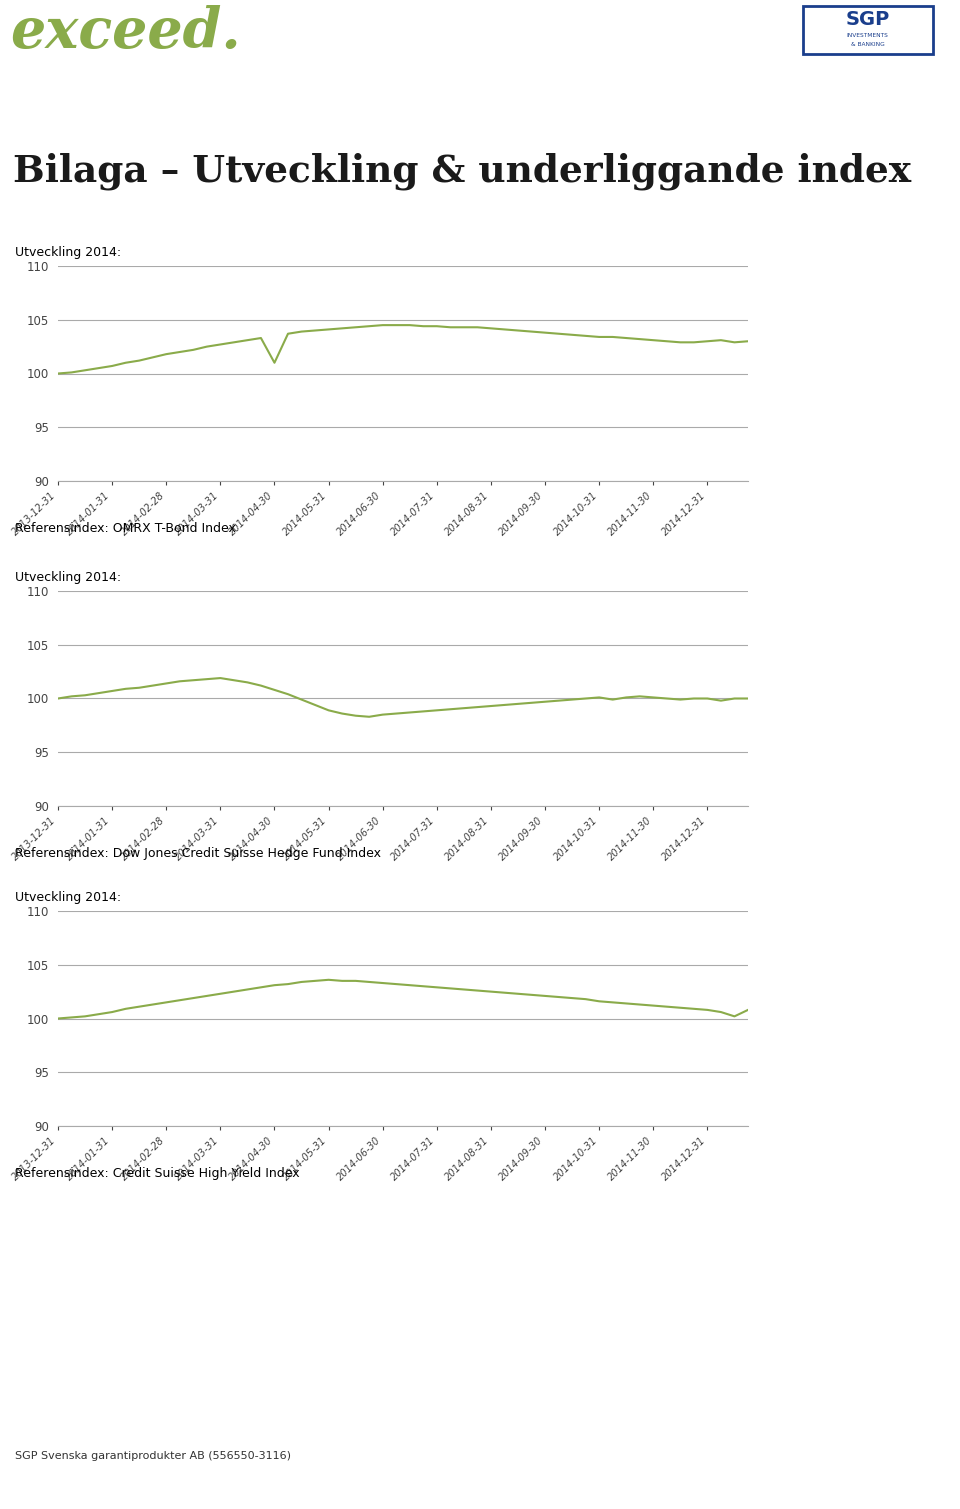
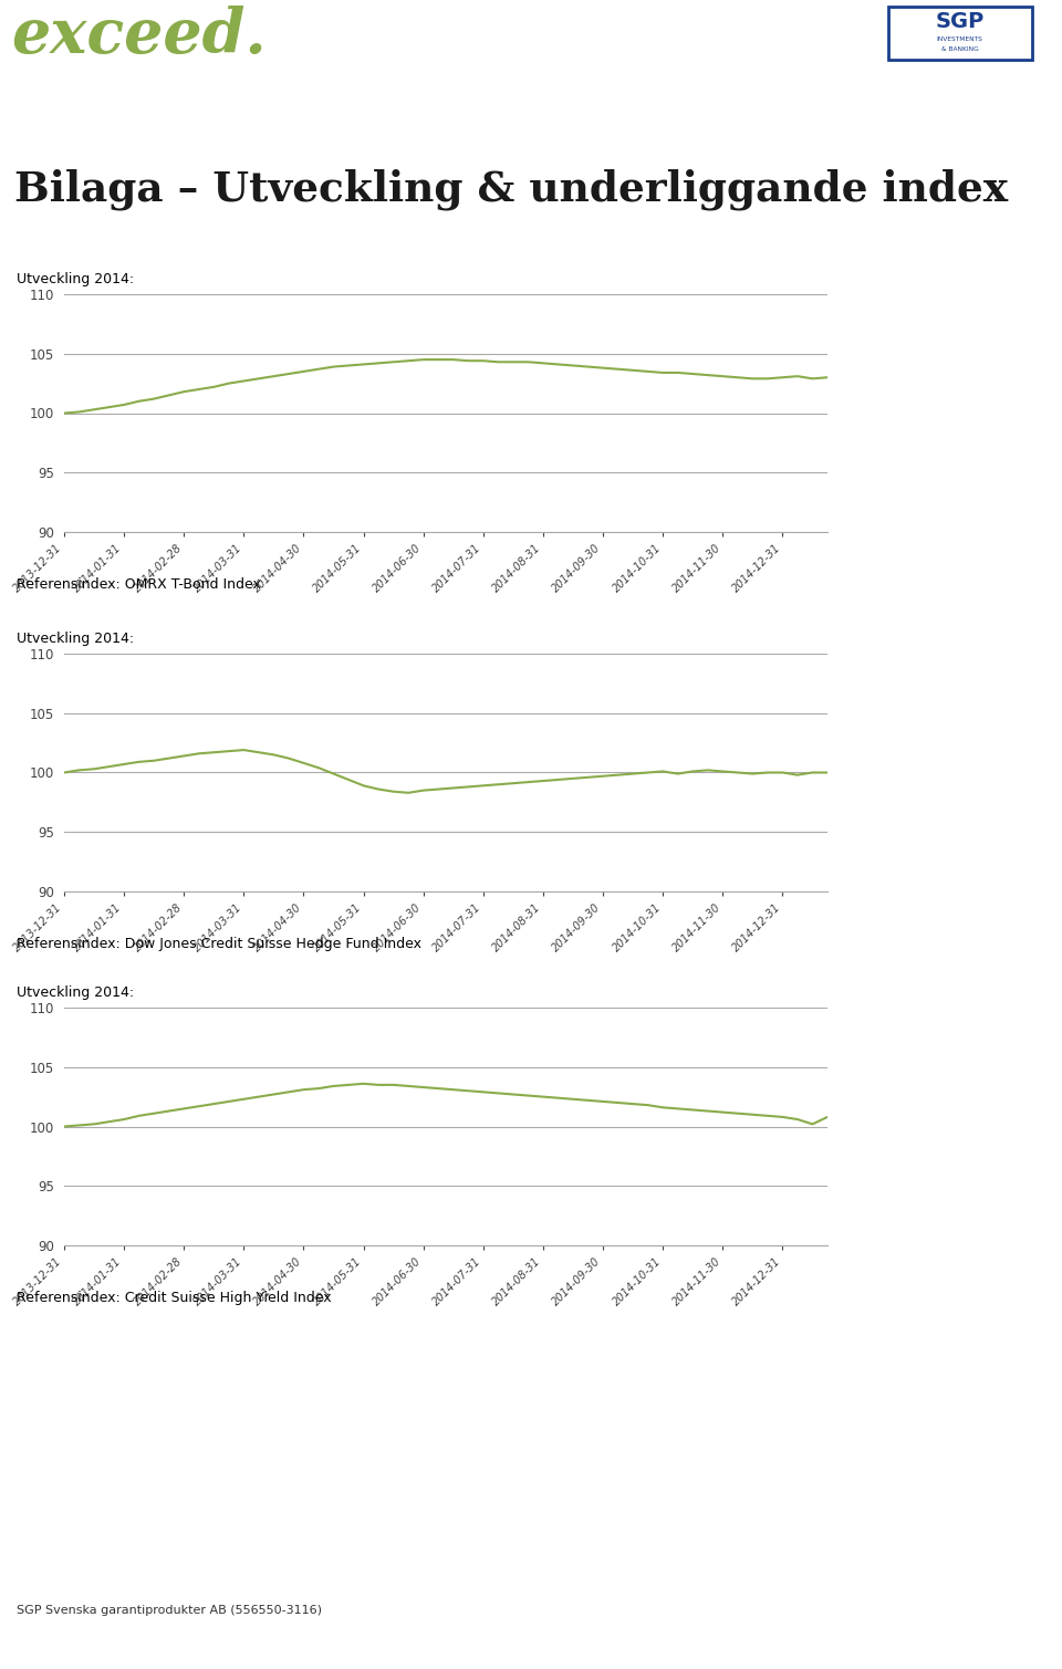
2014-04-30: 101.0 -> 103.5
